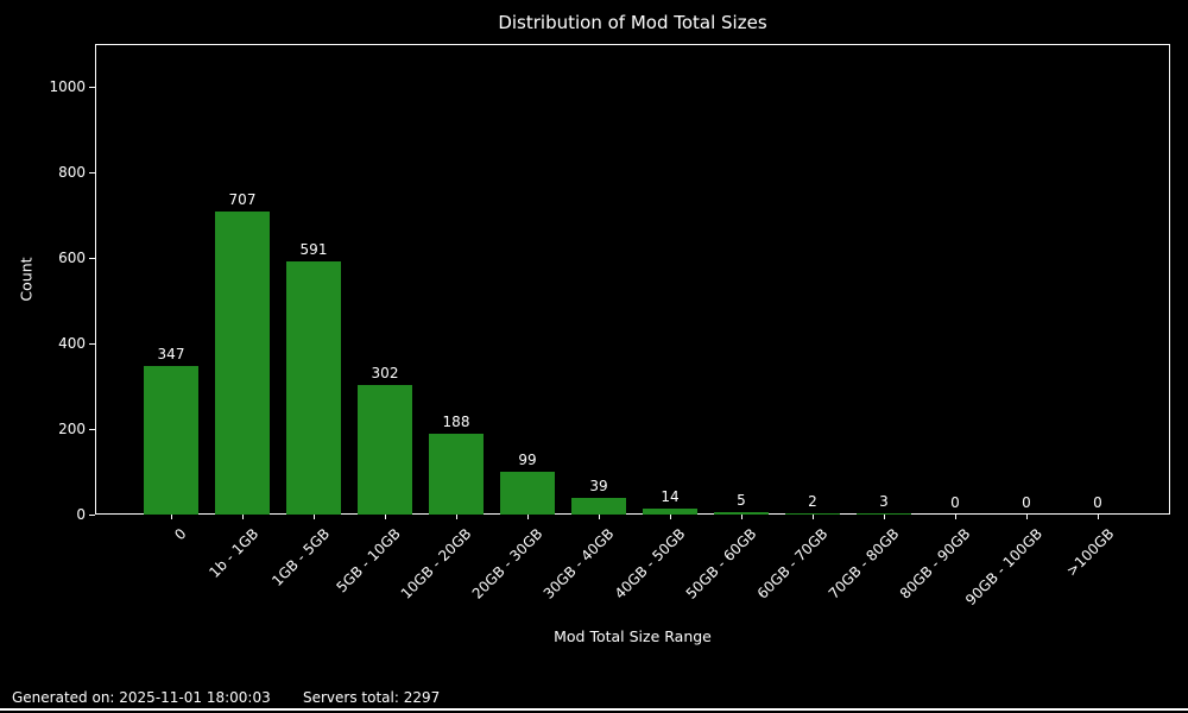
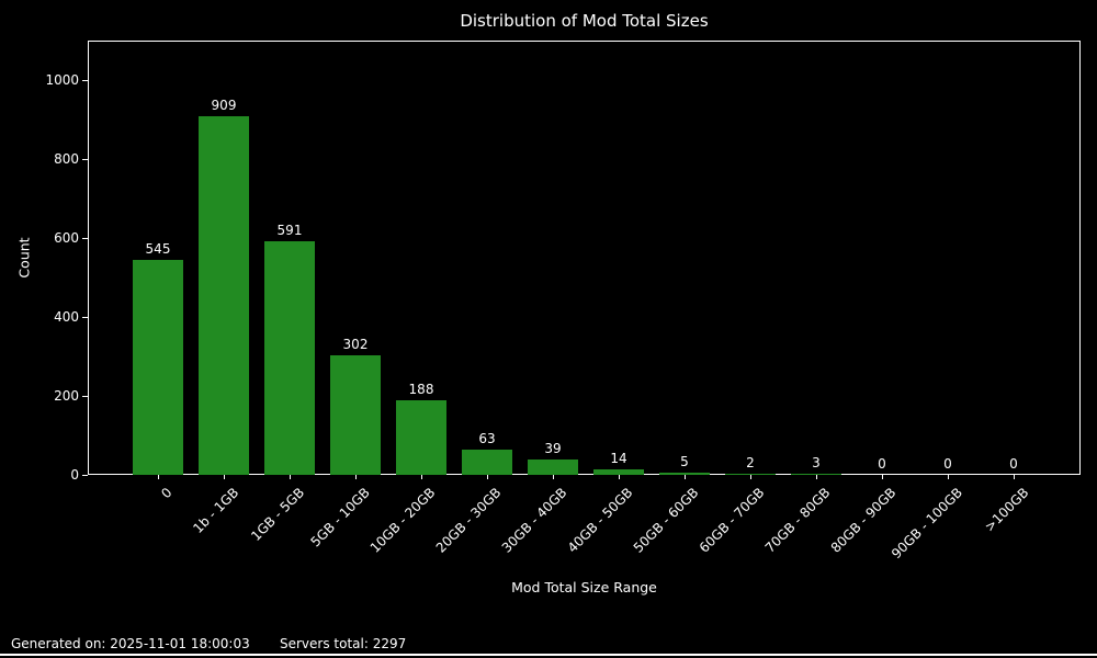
0: 347 -> 545
1b - 1GB: 707 -> 909
20GB - 30GB: 99 -> 63
